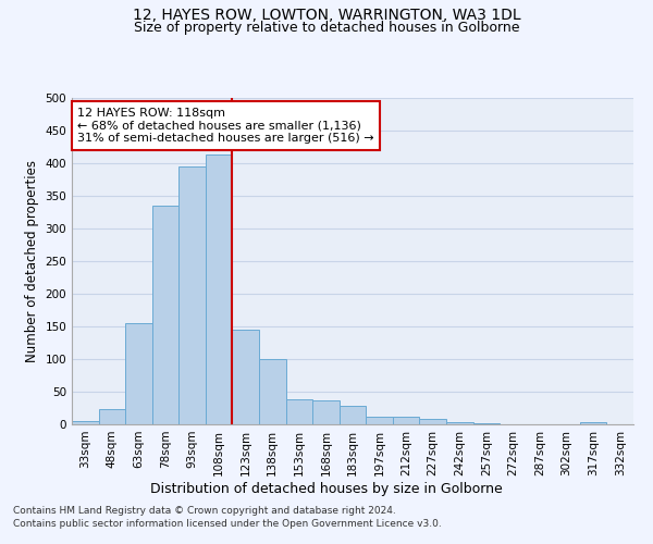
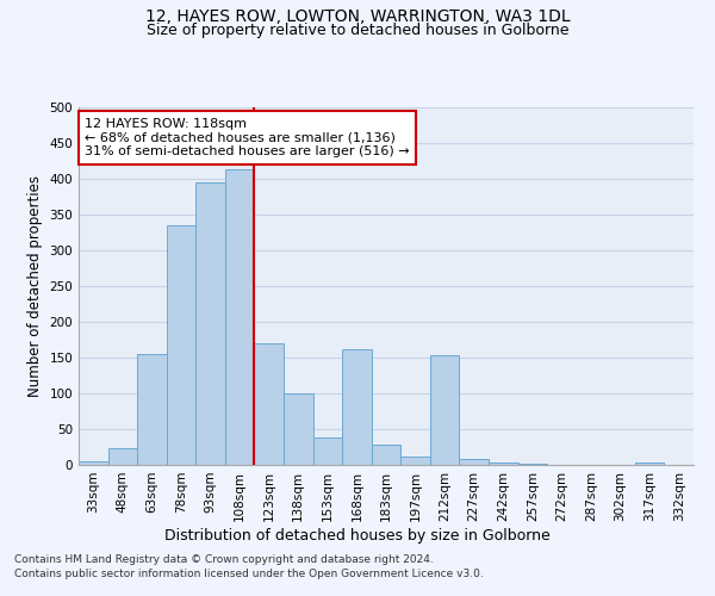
123sqm: 145 -> 170
168sqm: 36 -> 162
212sqm: 11 -> 154
